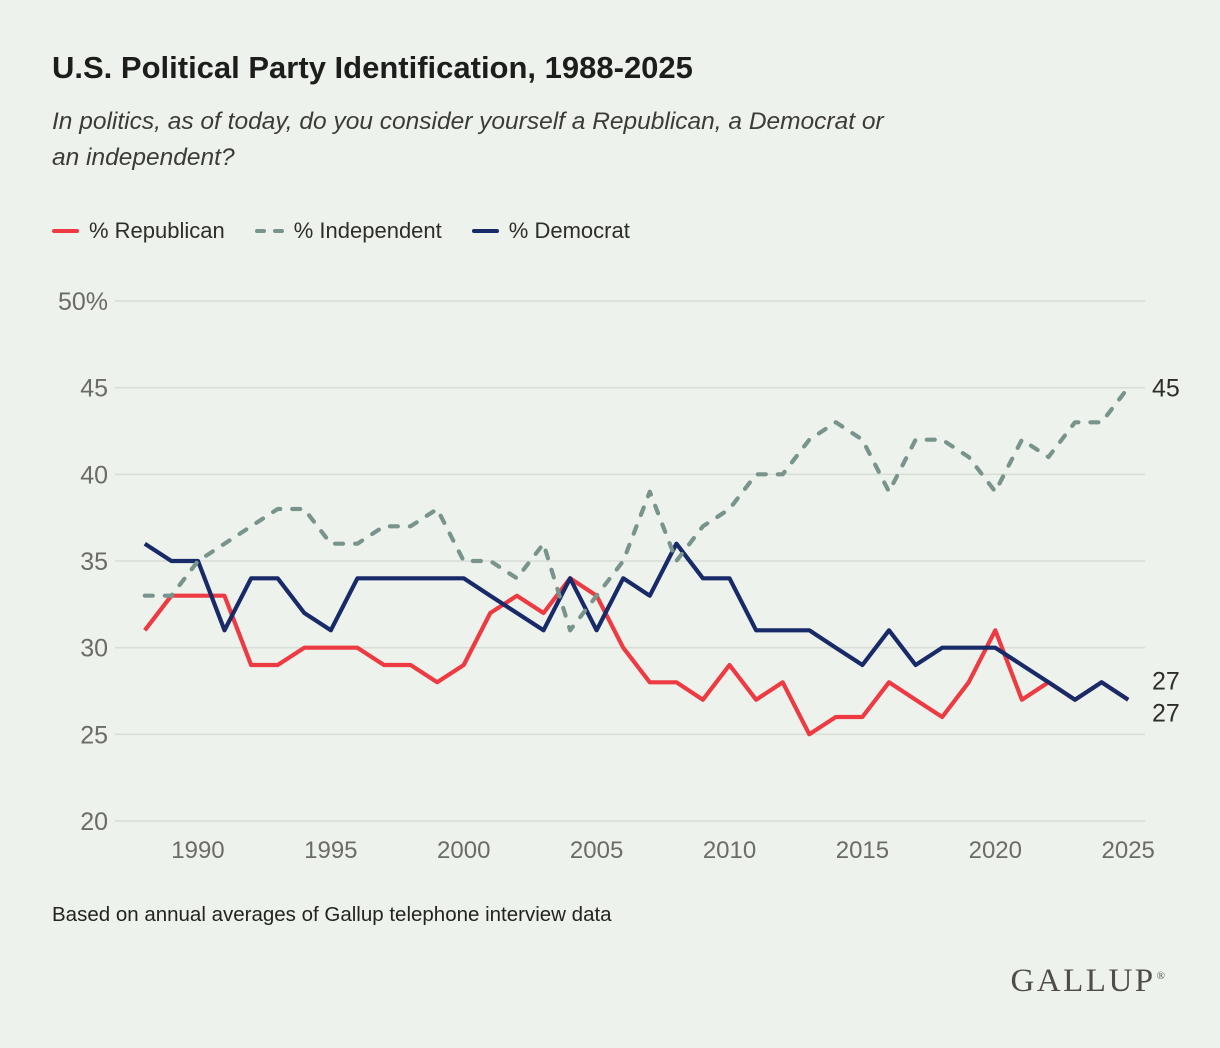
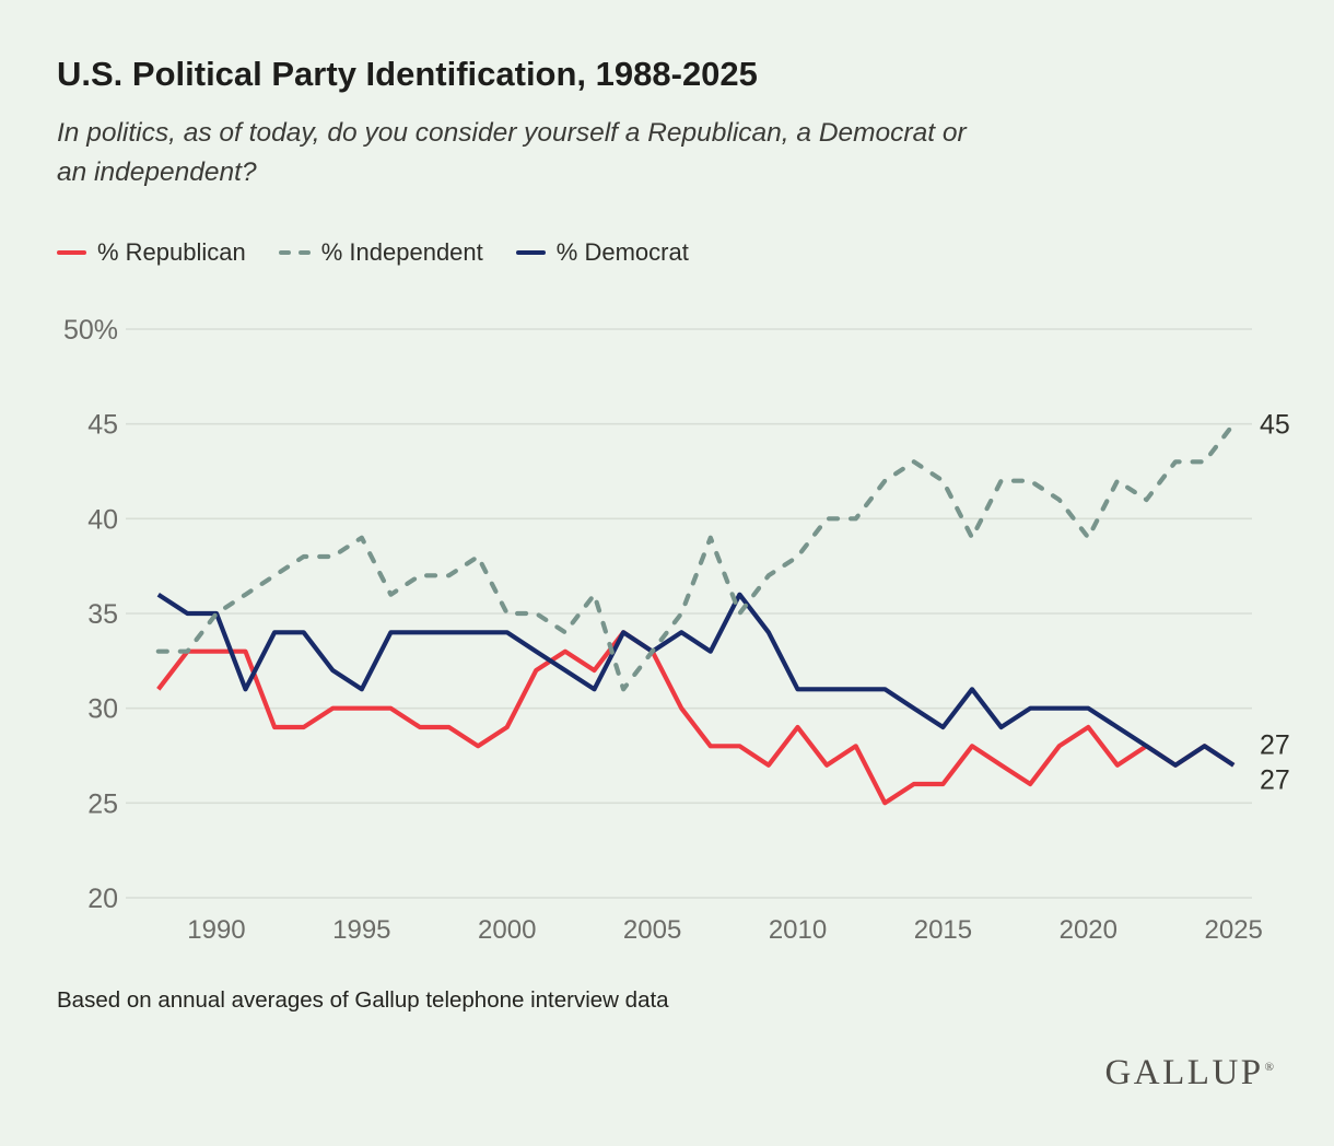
% Independent/1995: 36% -> 39%
% Democrat/2005: 31% -> 33%
% Democrat/2010: 34% -> 31%
% Republican/2020: 31% -> 29%
